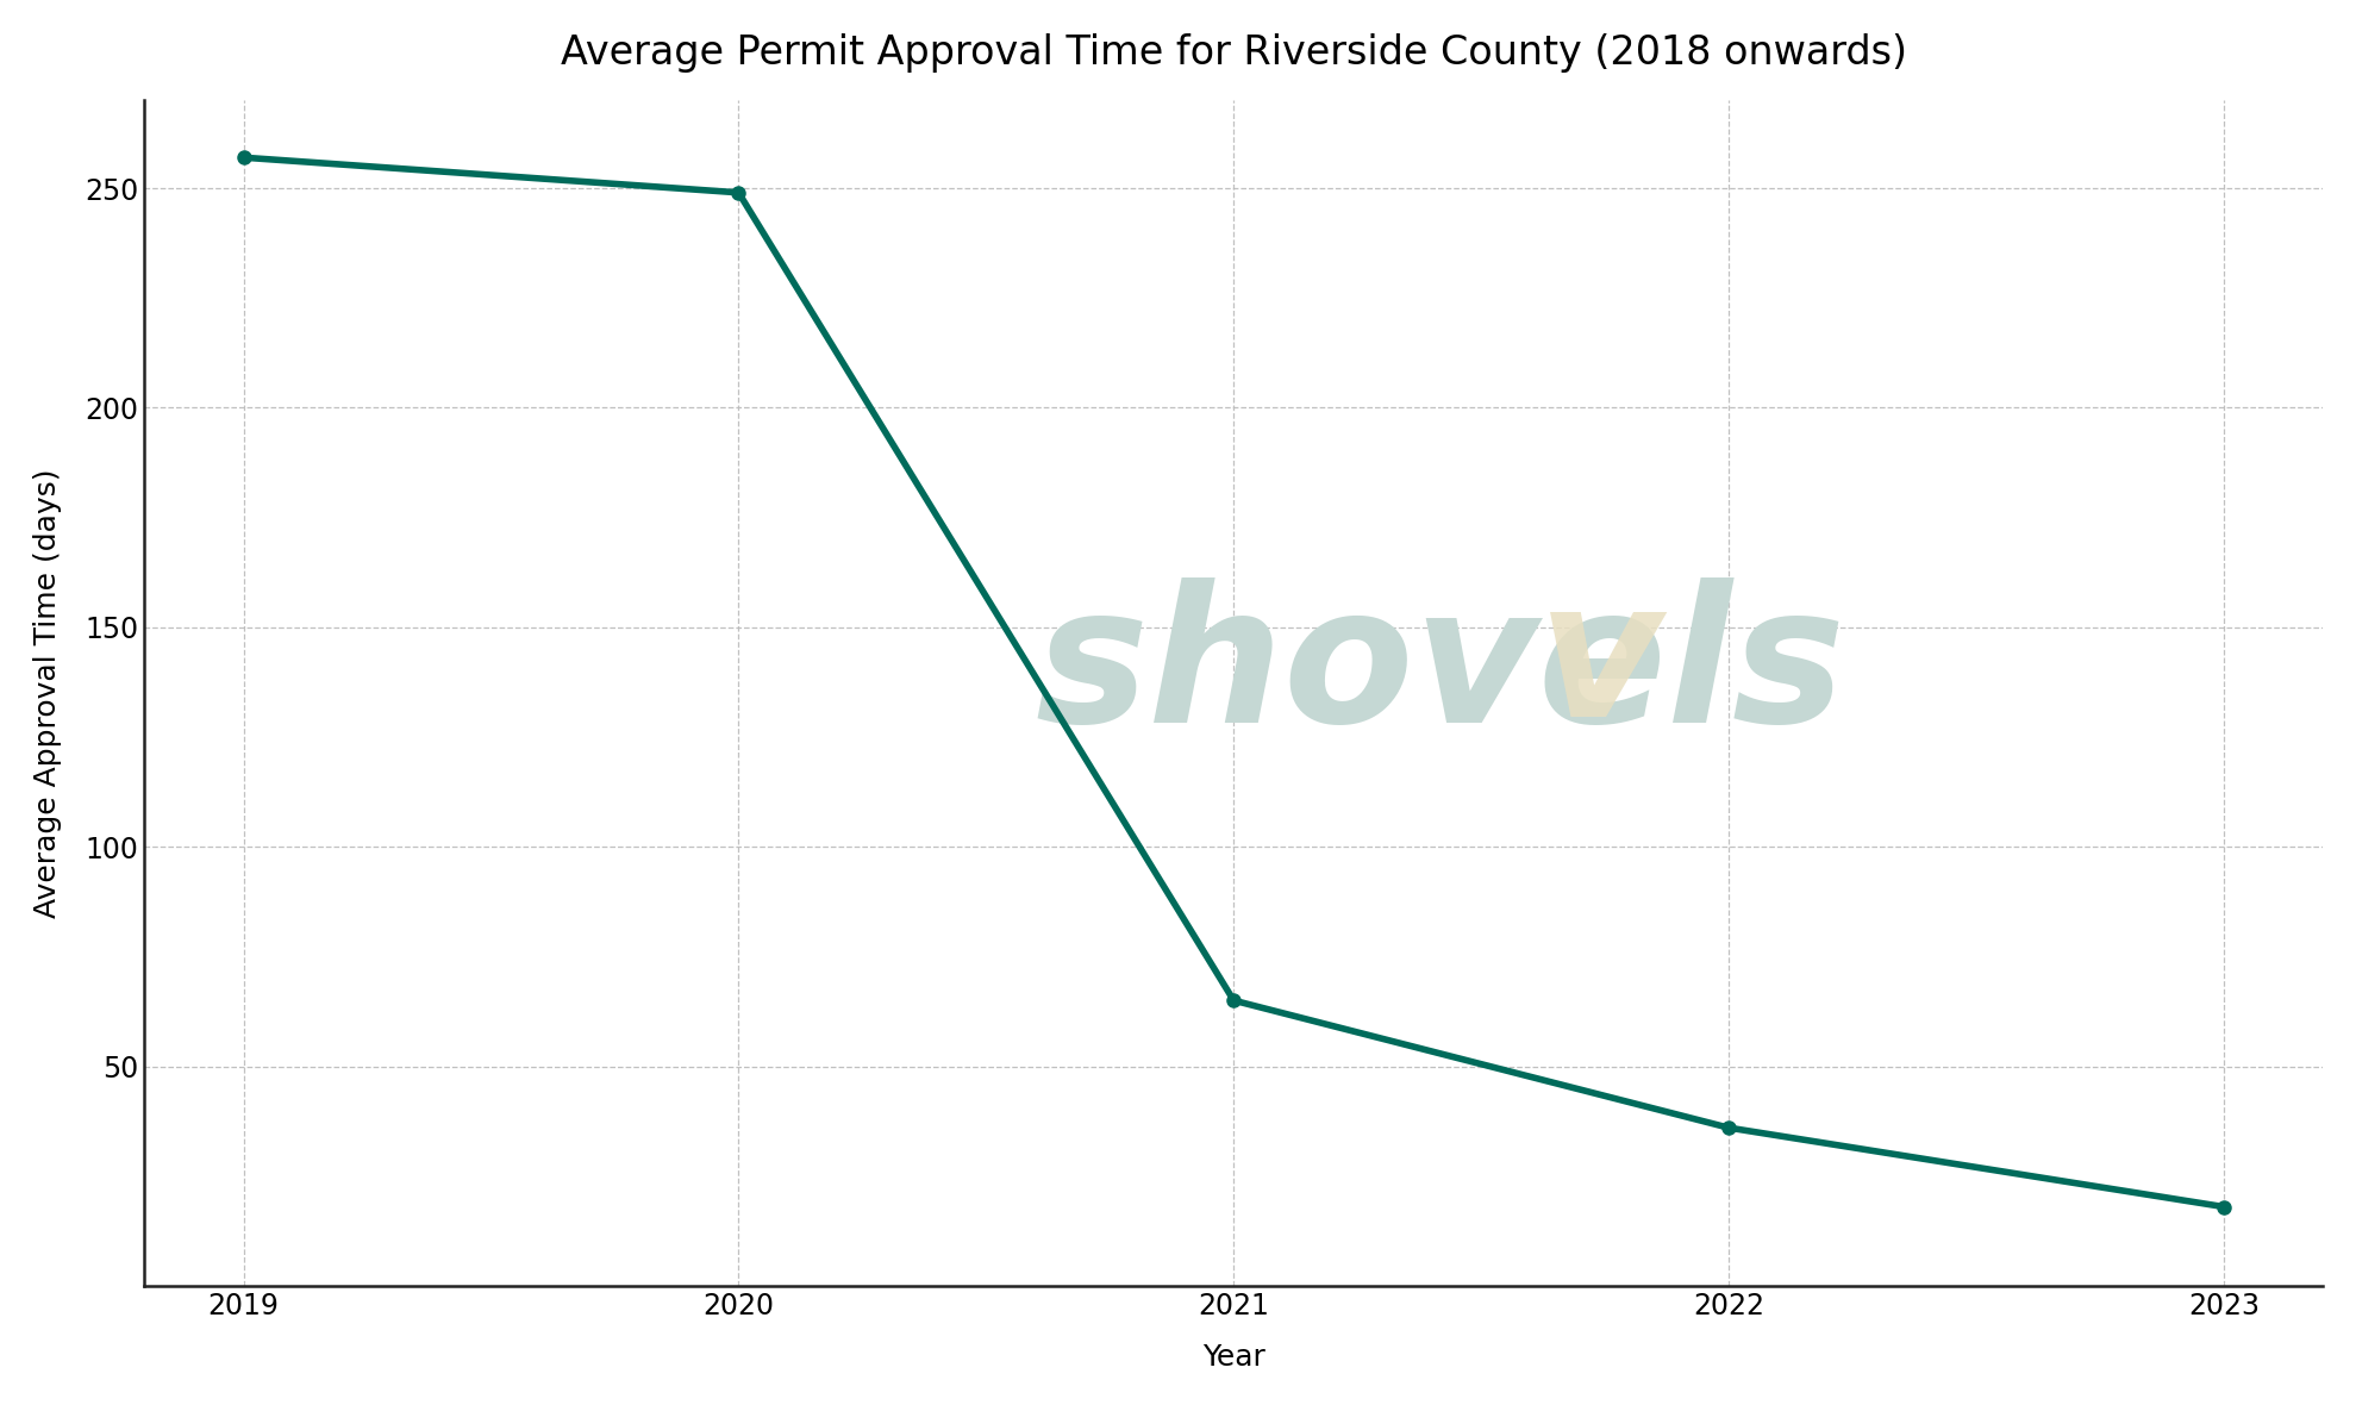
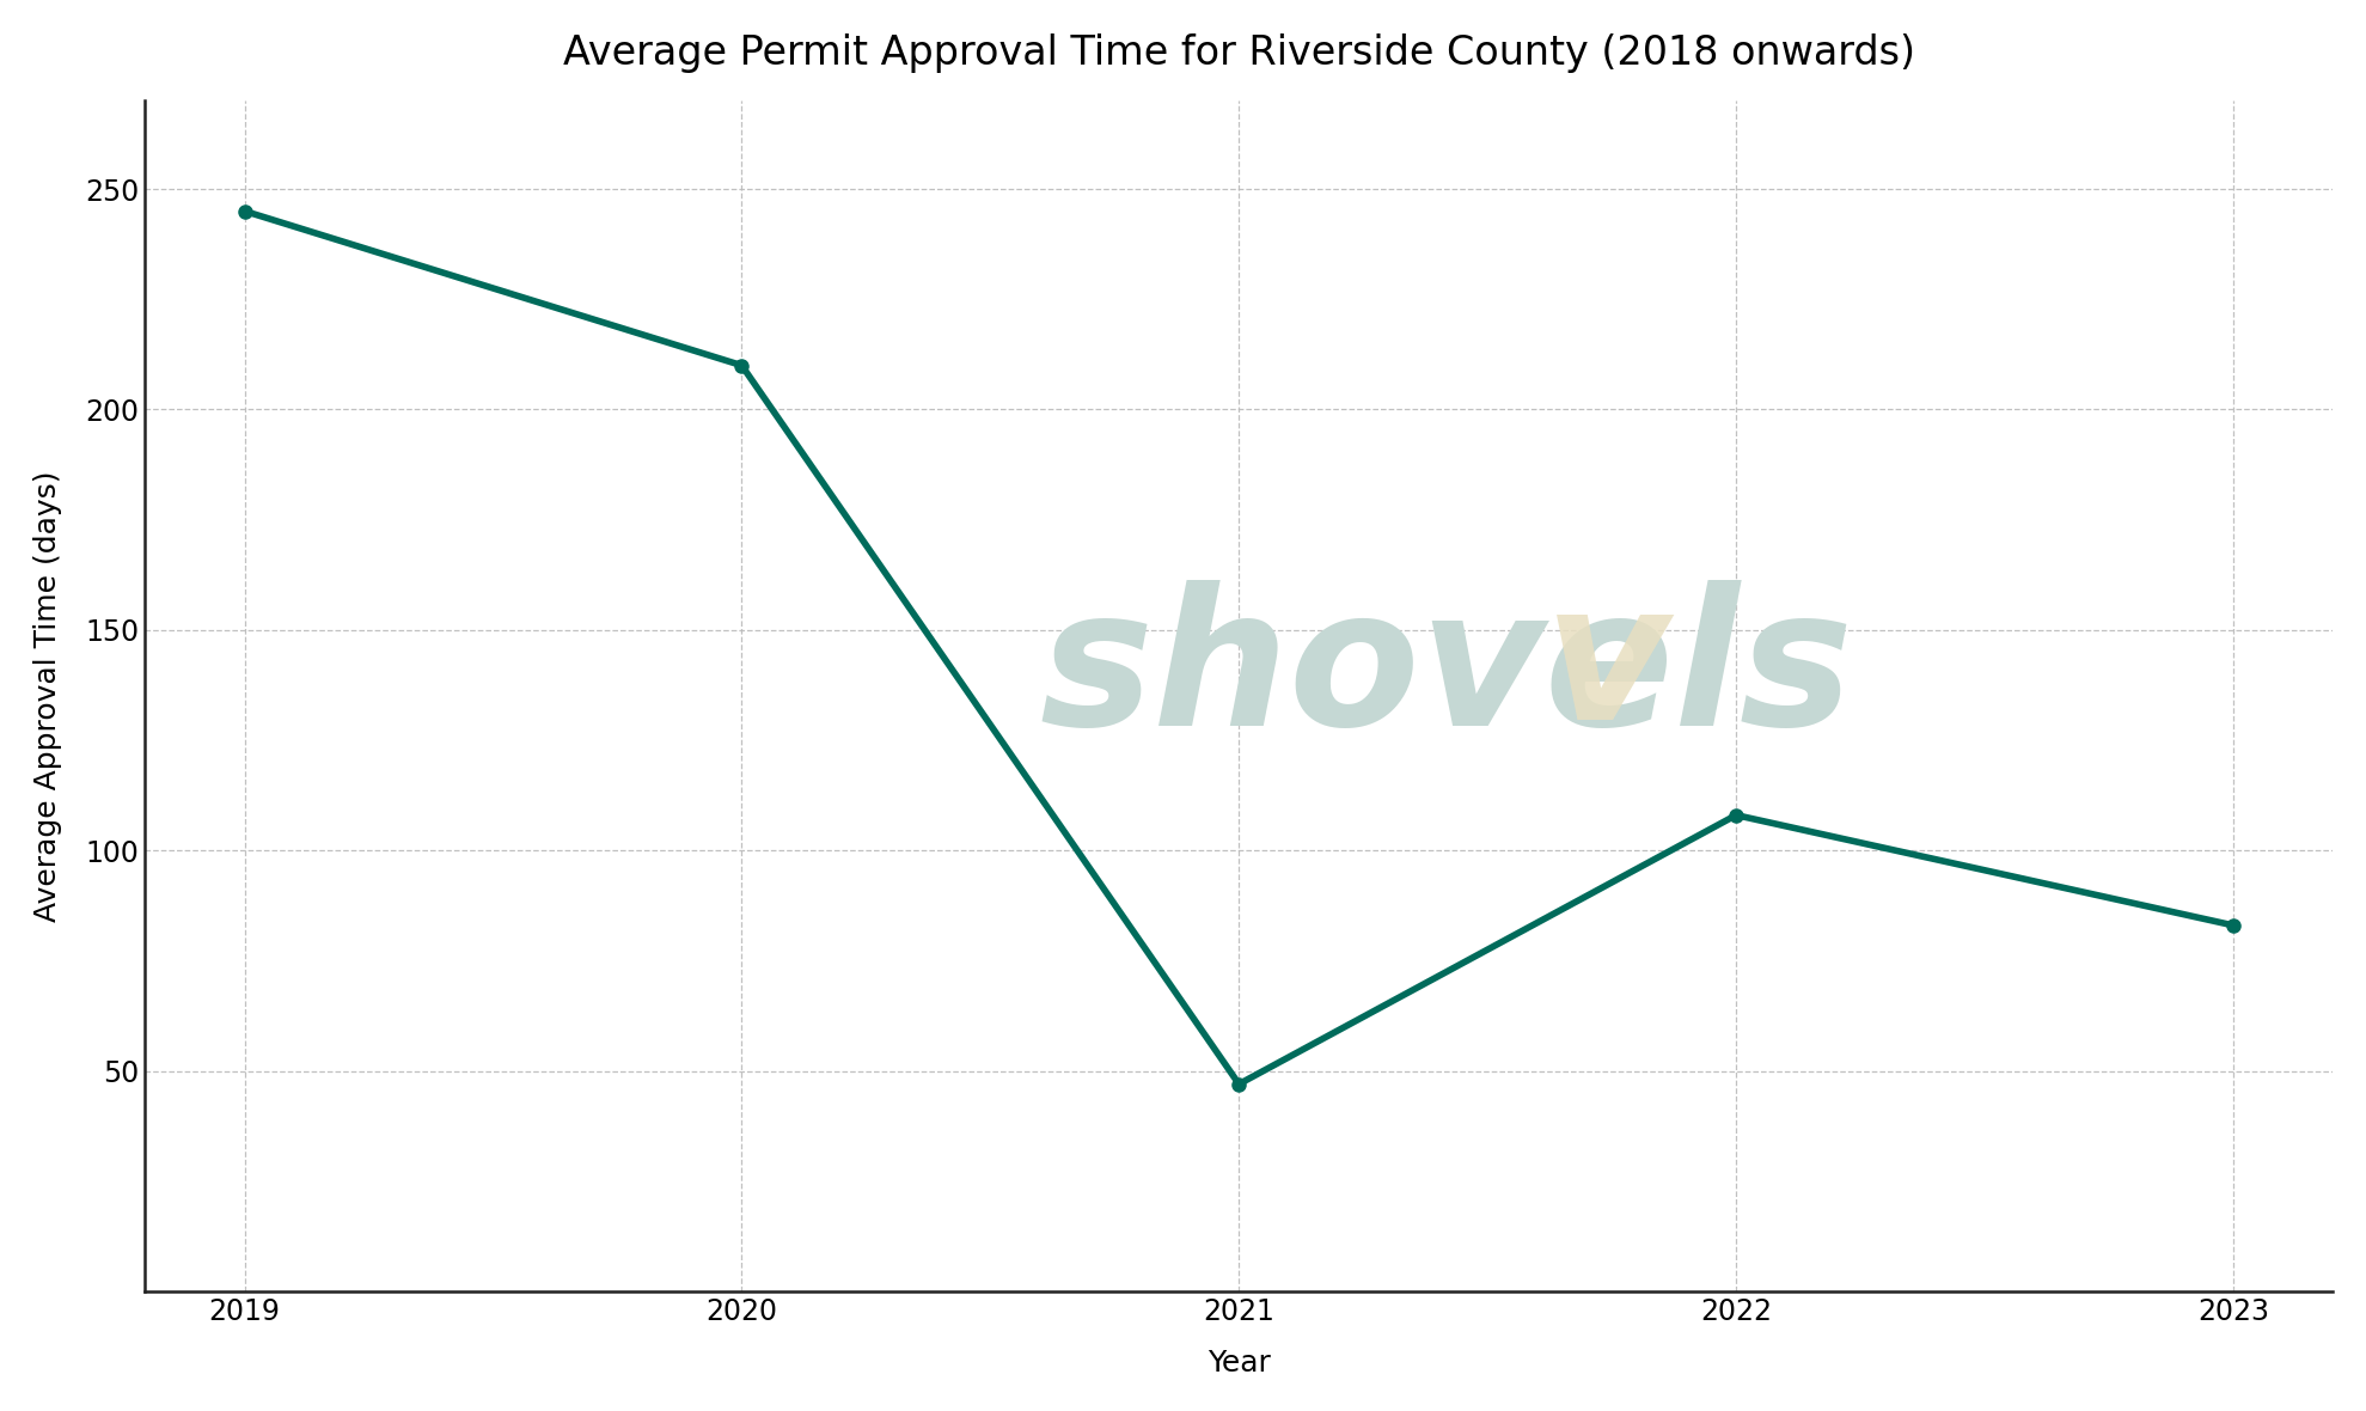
2019: 257 -> 245
2020: 249 -> 210
2021: 65 -> 47
2022: 36 -> 108
2023: 18 -> 83
